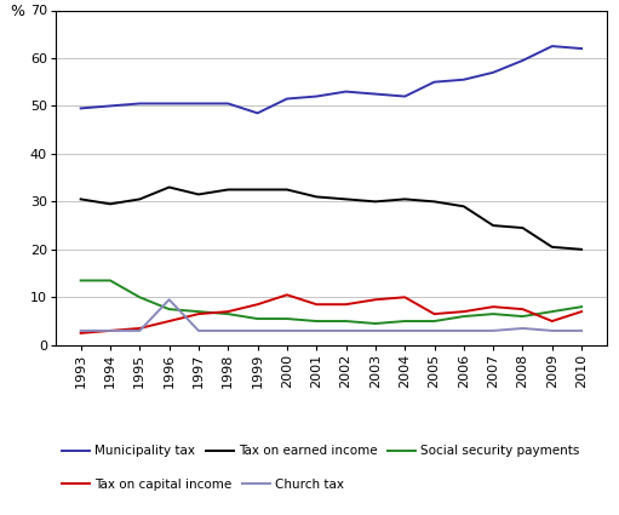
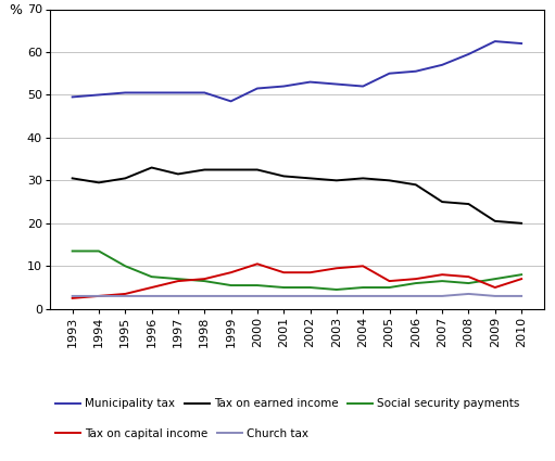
Church tax/1996: 9.5 -> 3.0
